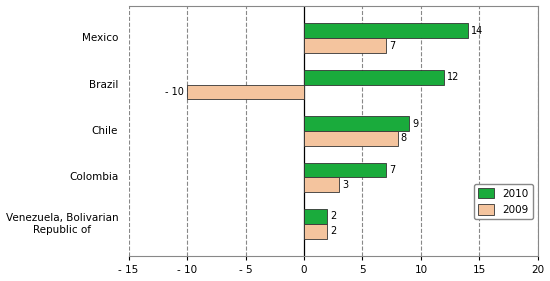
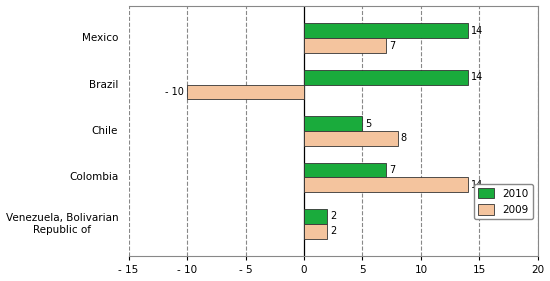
2010/Brazil: 12 -> 14
2010/Chile: 9 -> 5
2009/Colombia: 3 -> 14
